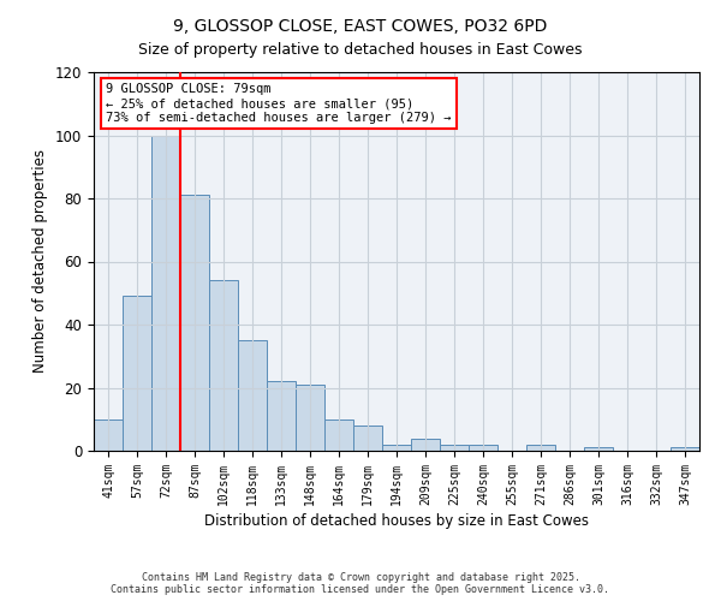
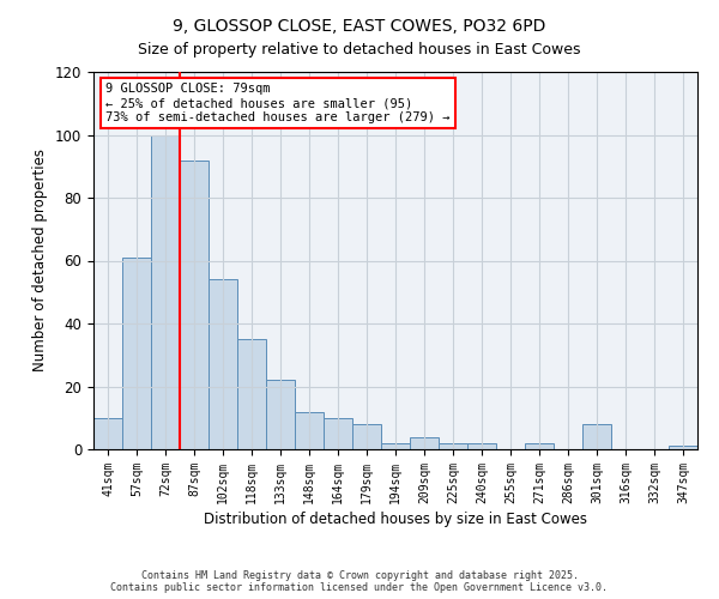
57sqm: 49 -> 61
87sqm: 81 -> 92
148sqm: 21 -> 12
301sqm: 1 -> 8
